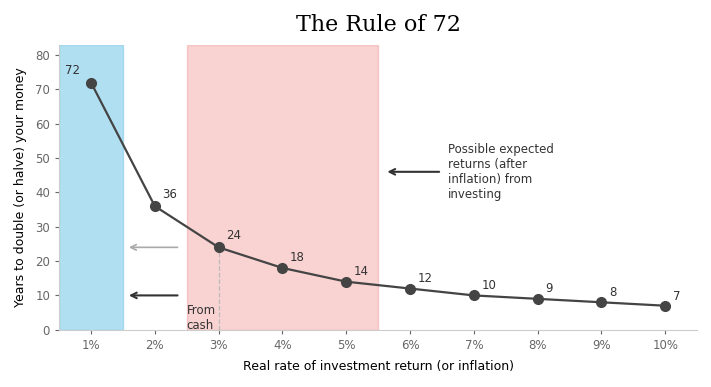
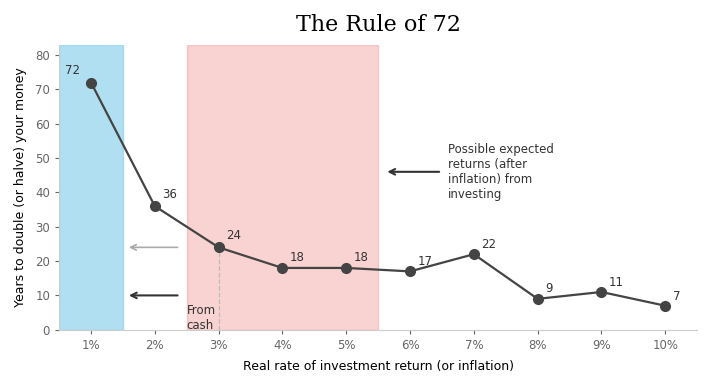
5%: 14 -> 18
6%: 12 -> 17
7%: 10 -> 22
9%: 8 -> 11
